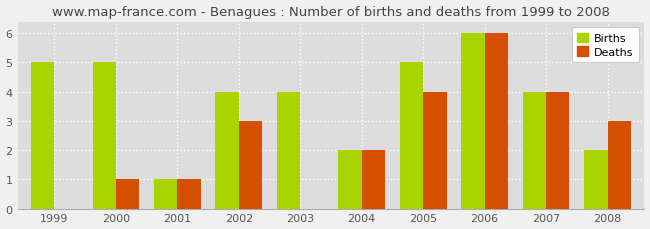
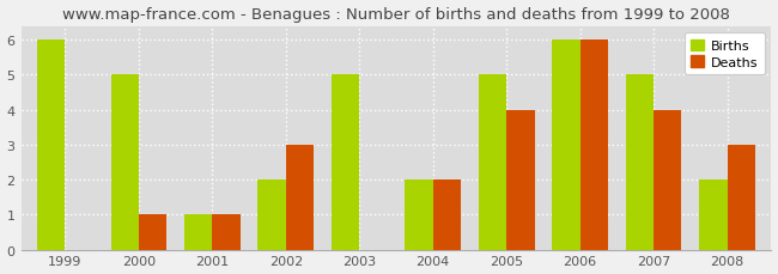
Births/1999: 5 -> 6
Births/2002: 4 -> 2
Births/2003: 4 -> 5
Births/2007: 4 -> 5
